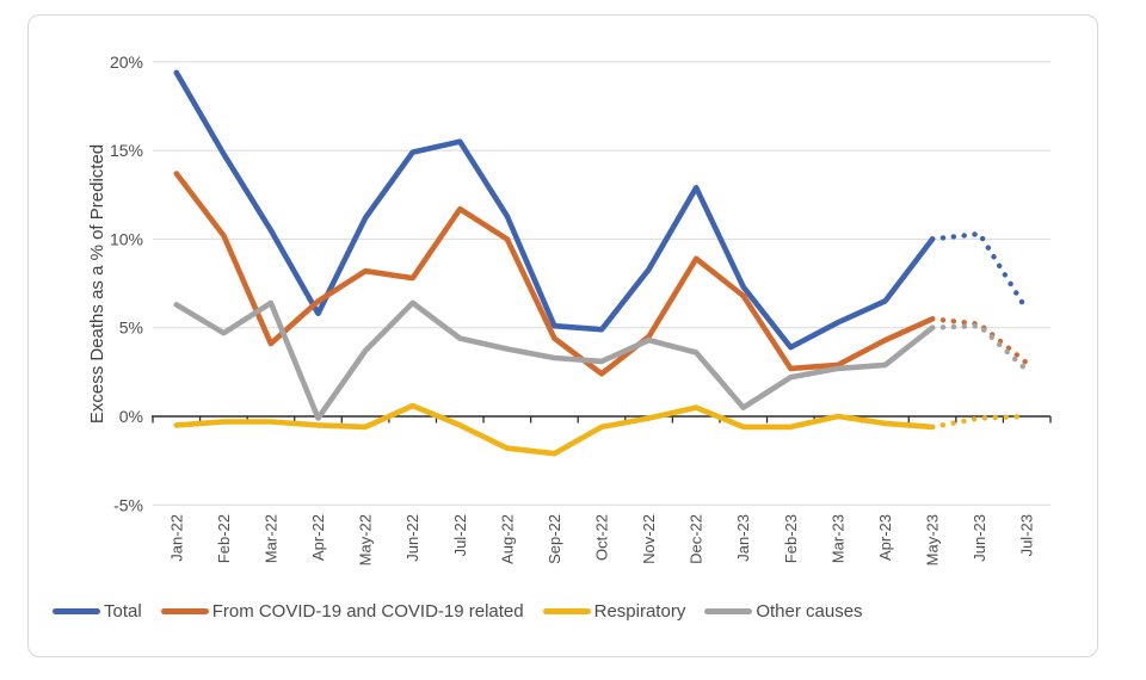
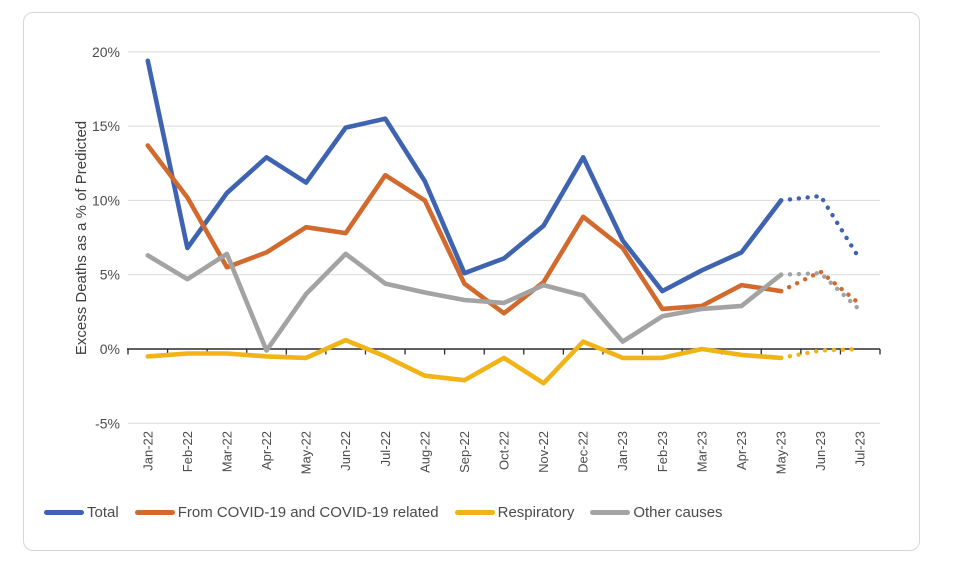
Total/Feb-22: 14.8% -> 6.8%
From COVID-19 and COVID-19 related/Mar-22: 4.1% -> 5.5%
Total/Apr-22: 5.8% -> 12.9%
Total/Oct-22: 4.9% -> 6.1%
Respiratory/Nov-22: -0.1% -> -2.3%
From COVID-19 and COVID-19 related/May-23: 5.5% -> 3.9%
